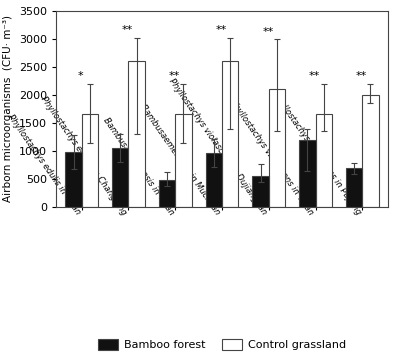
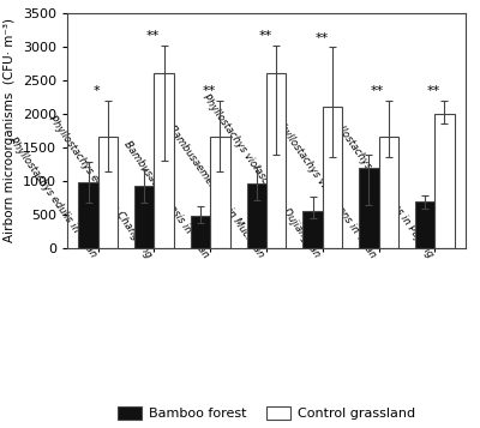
Bamboo forest/Phyllostachys edulis in Changning: 1060 -> 930
